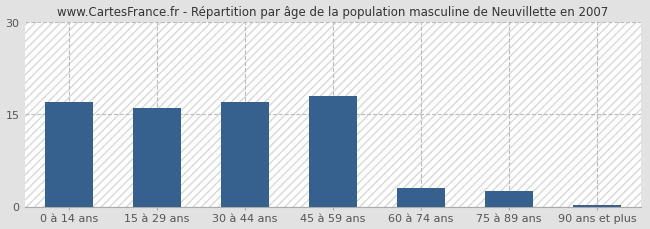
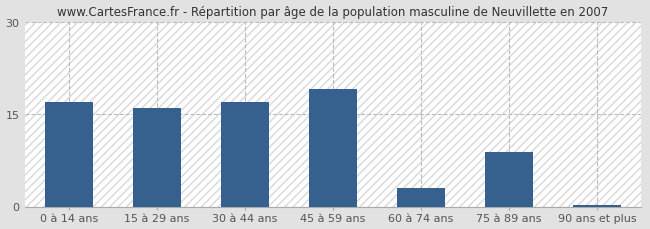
45 à 59 ans: 18.0 -> 19.0
75 à 89 ans: 2.5 -> 8.8
